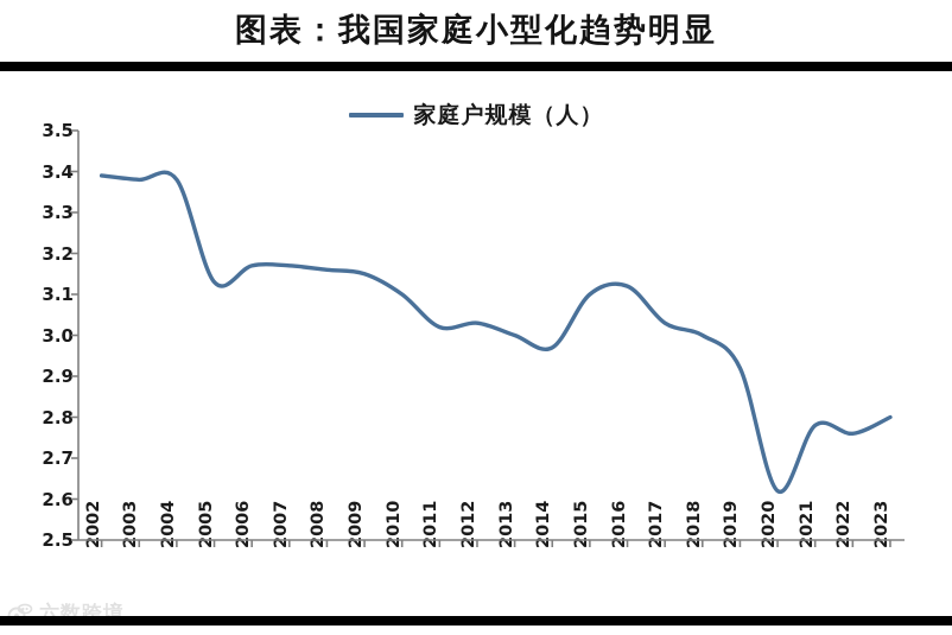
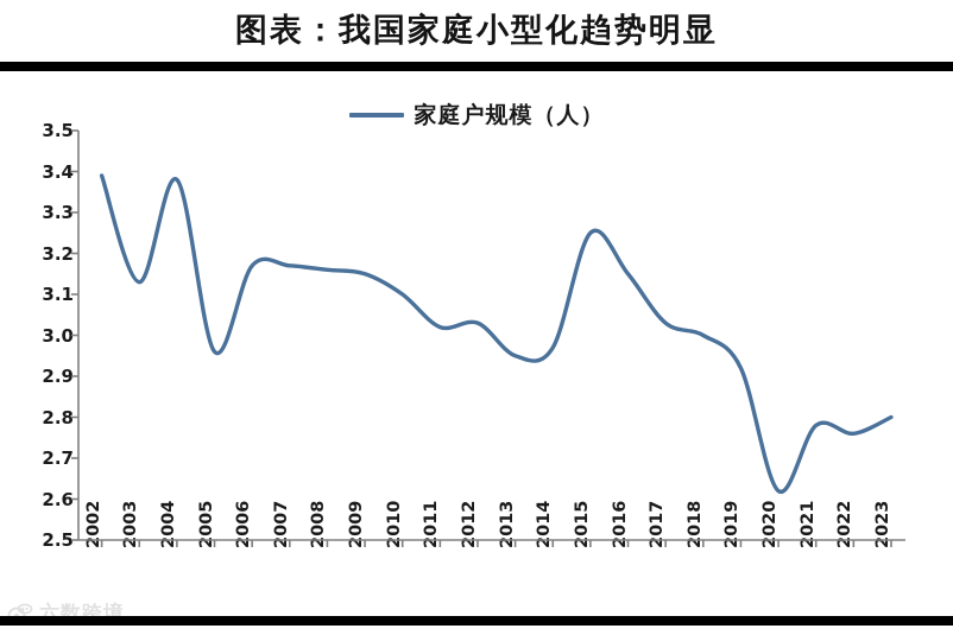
2003: 3.38 -> 3.13
2005: 3.13 -> 2.96
2013: 3.00 -> 2.95
2015: 3.10 -> 3.25
2016: 3.12 -> 3.15
